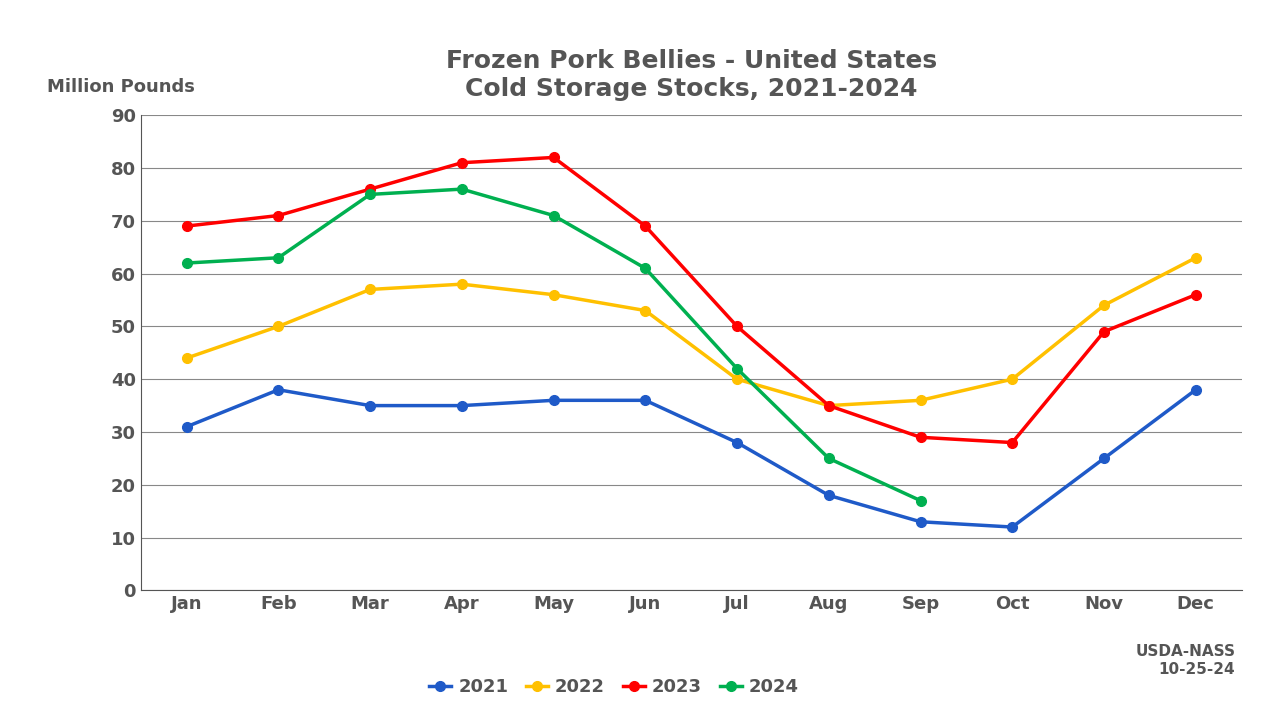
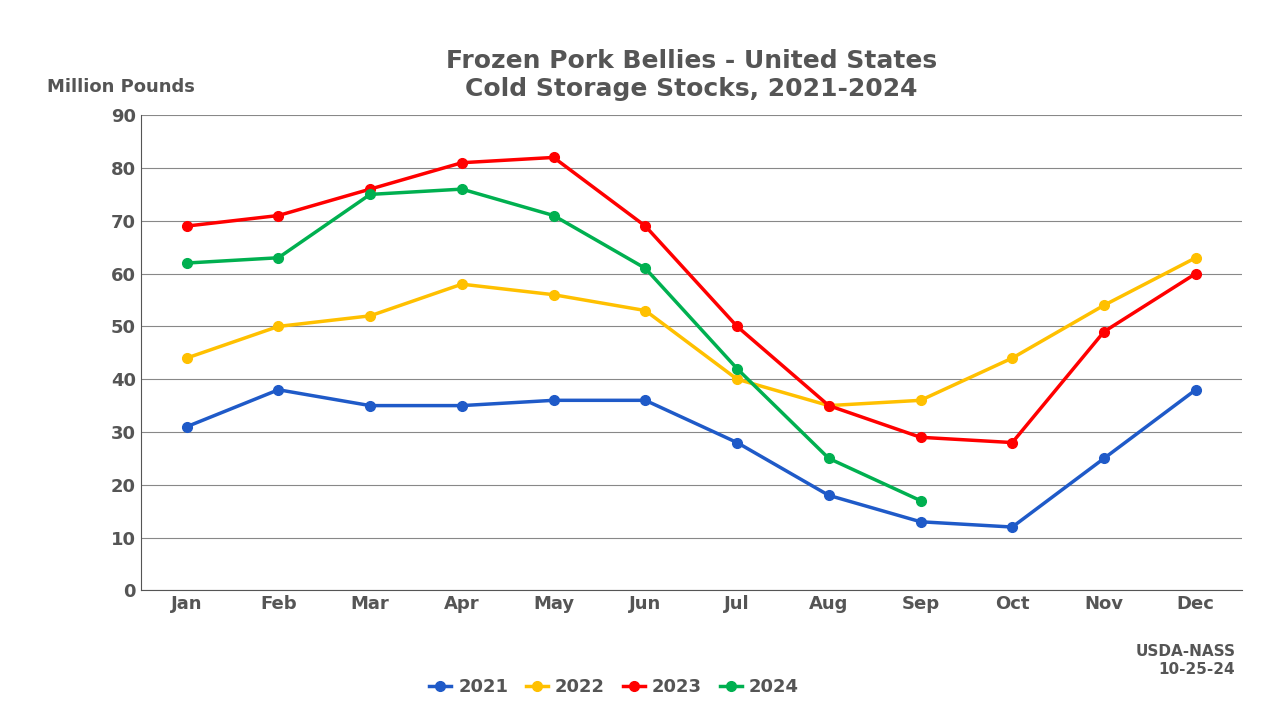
2022/Mar: 57 -> 52
2022/Oct: 40 -> 44
2023/Dec: 56 -> 60
